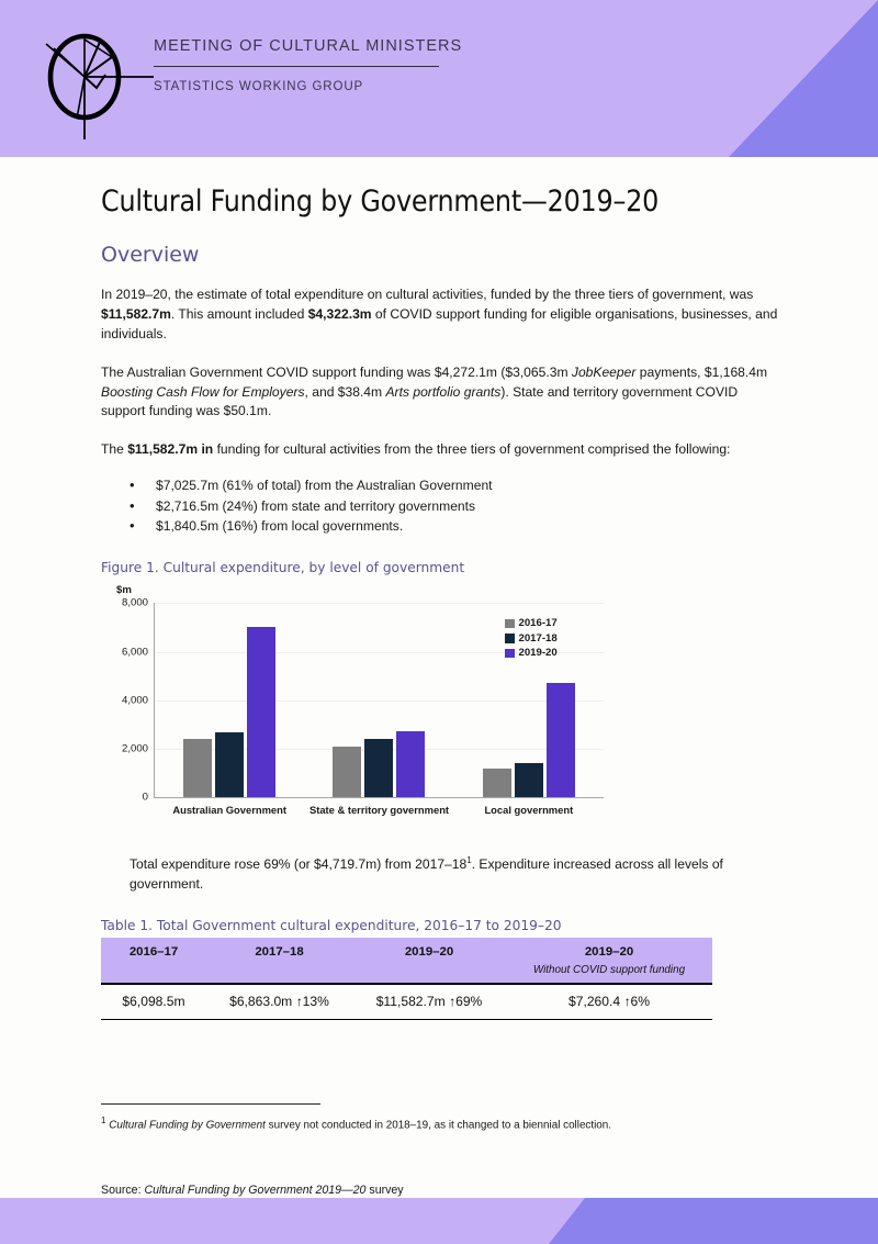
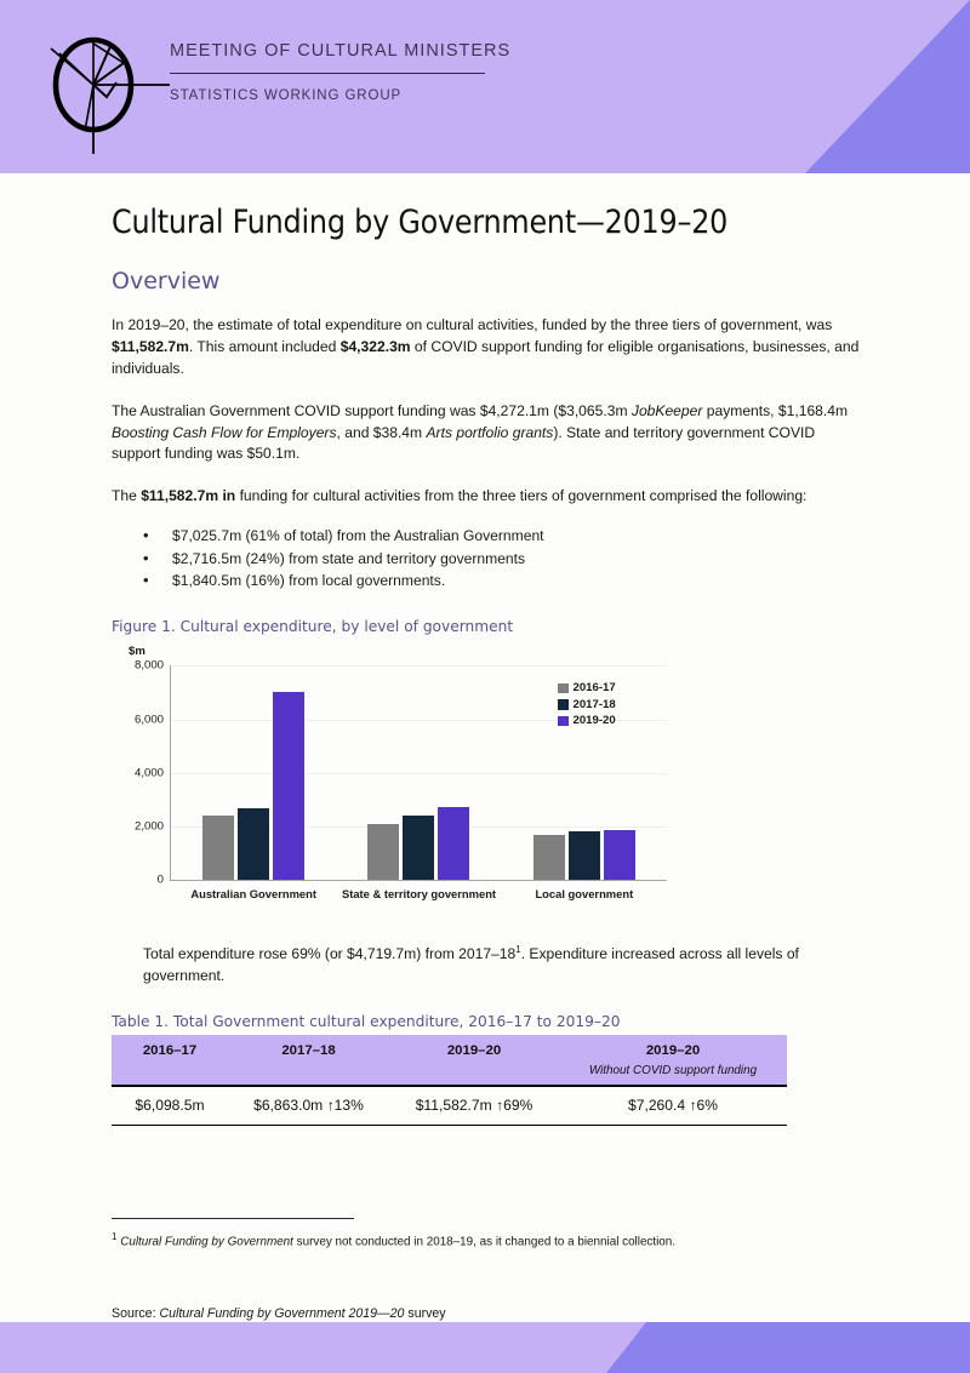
2016-17/Local government: 1200 -> 1700
2017-18/Local government: 1400 -> 1800
2019-20/Local government: 4700 -> 1900
